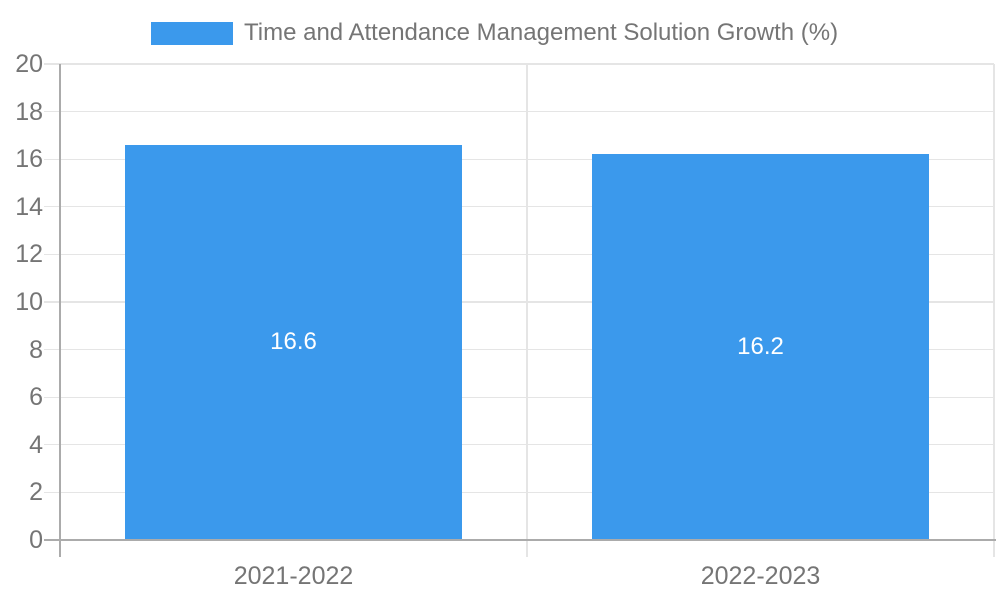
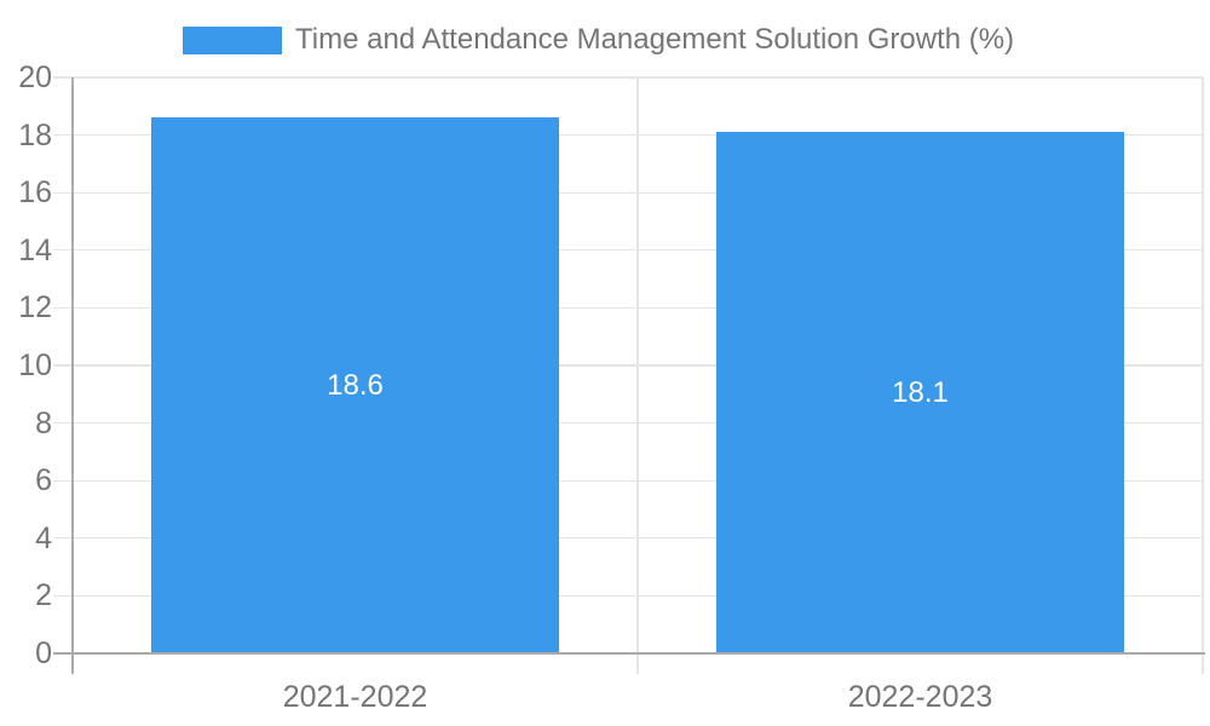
2021-2022: 16.6 -> 18.6
2022-2023: 16.2 -> 18.1
